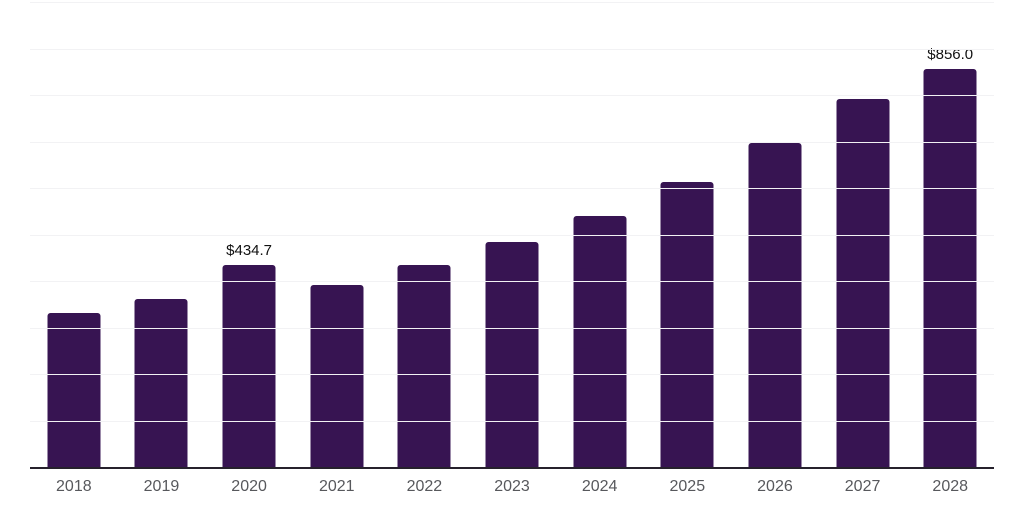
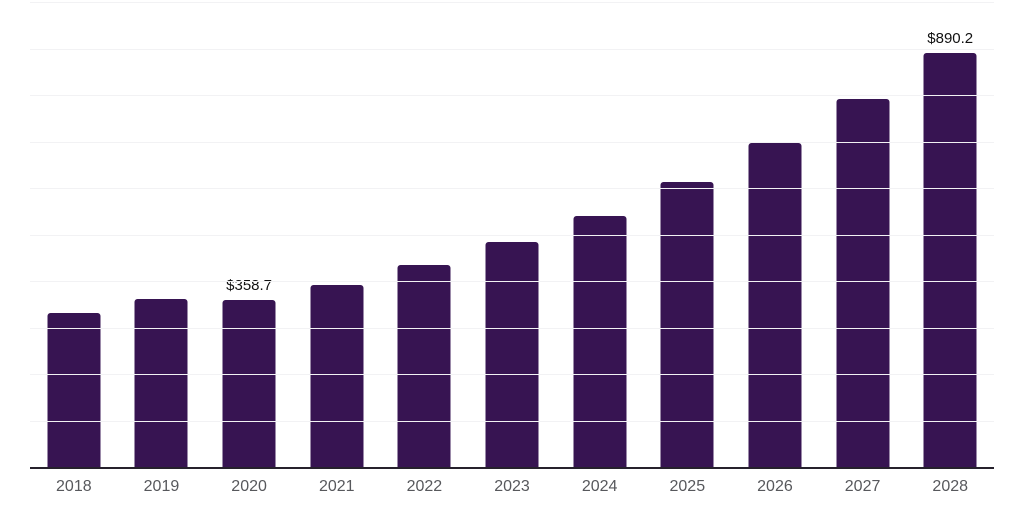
2020: $434.7 -> $358.7
2028: $856.0 -> $890.2
